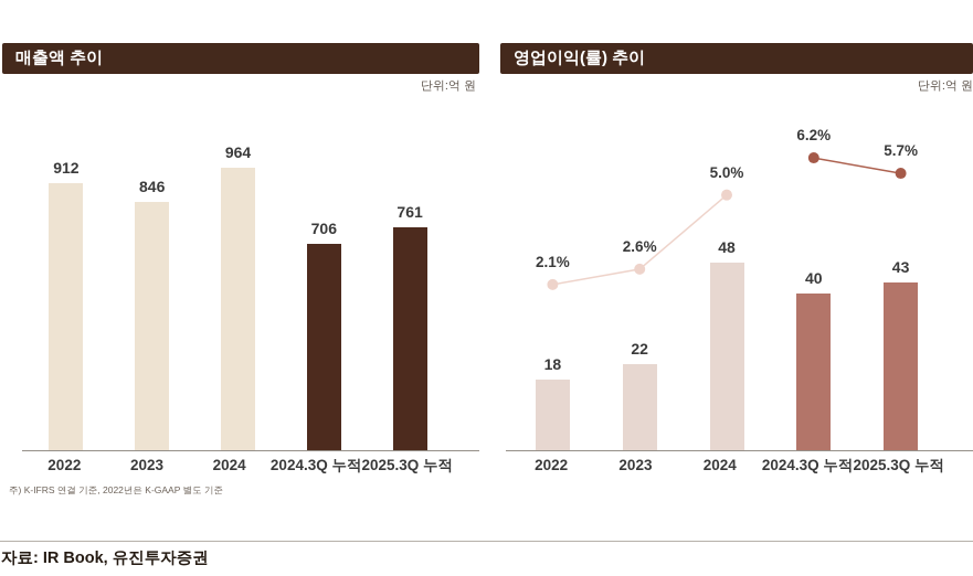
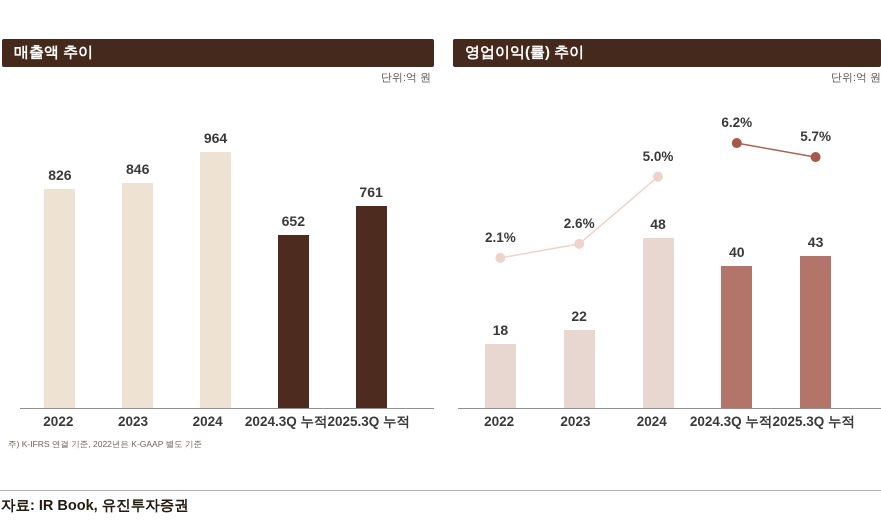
매출액 추이/2022: 912 -> 826
매출액 추이/2024.3Q 누적: 706 -> 652
